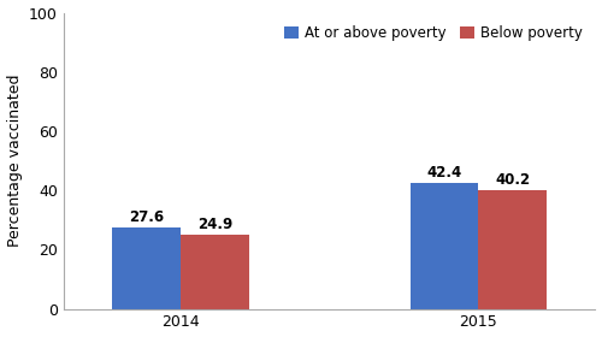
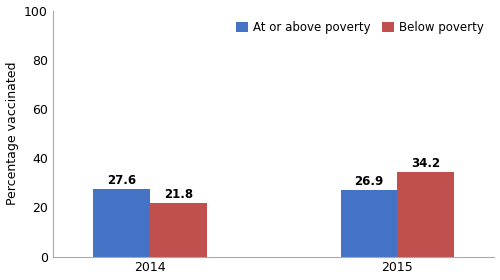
Below poverty/2014: 24.9 -> 21.8
At or above poverty/2015: 42.4 -> 26.9
Below poverty/2015: 40.2 -> 34.2
